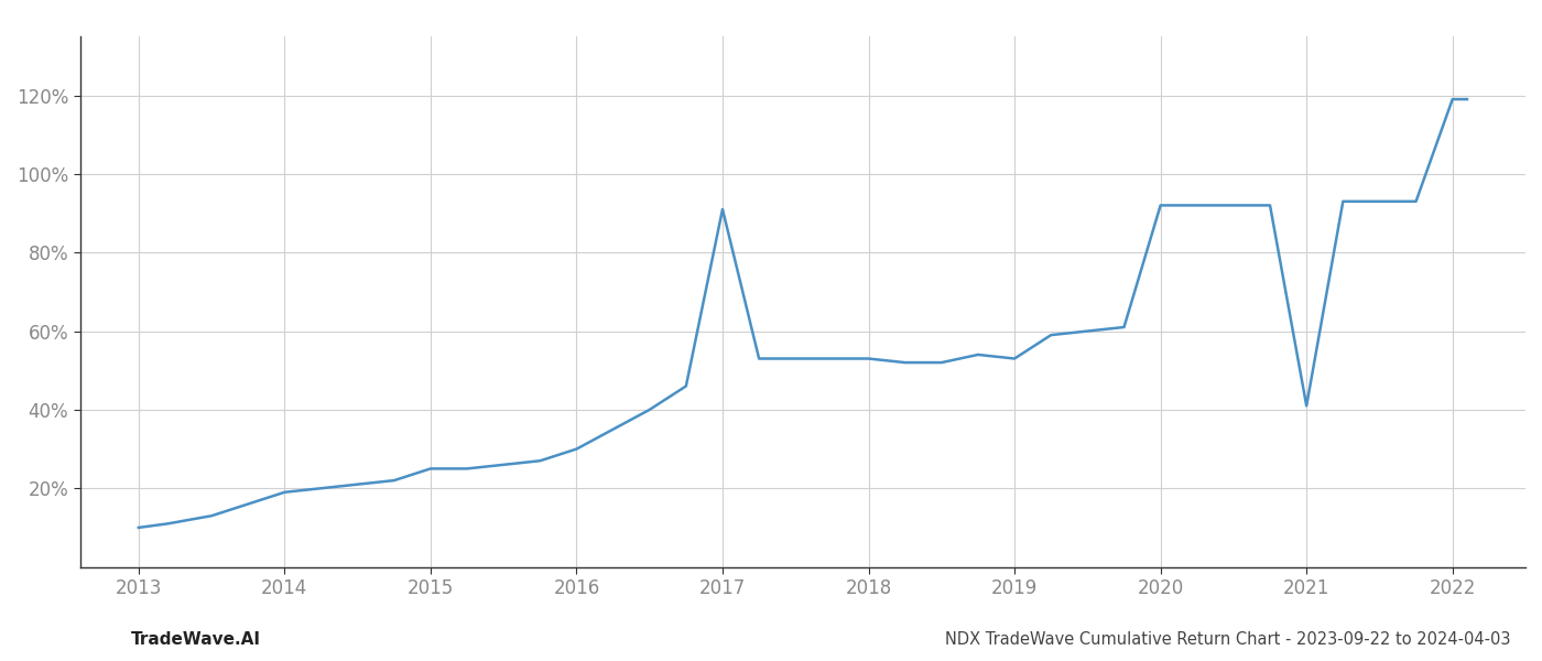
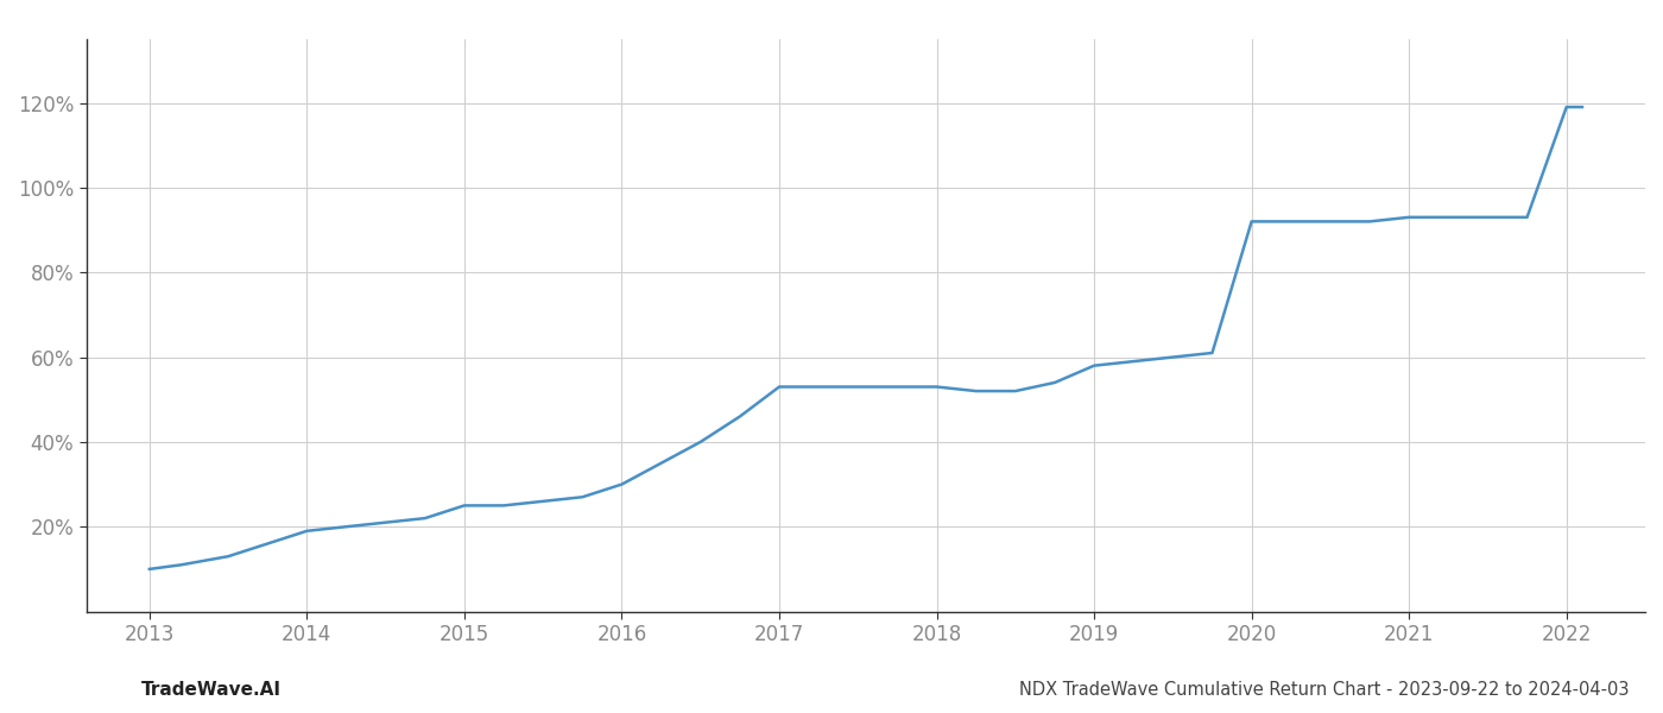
2017: 91% -> 53%
2019: 53% -> 58%
2021: 41% -> 93%
